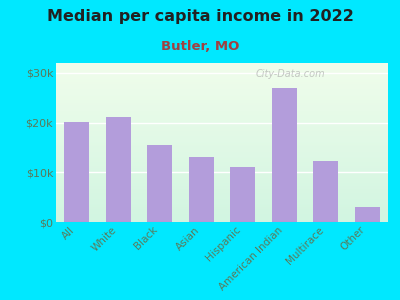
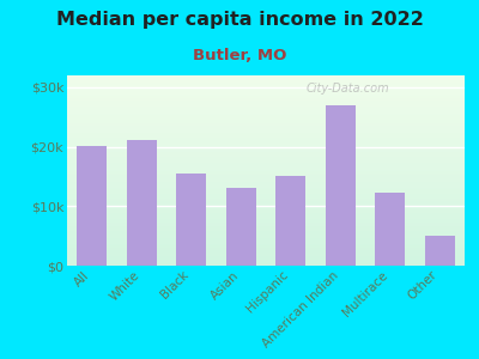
Hispanic: $11.0k -> $15.0k
Other: $3.0k -> $5.0k
